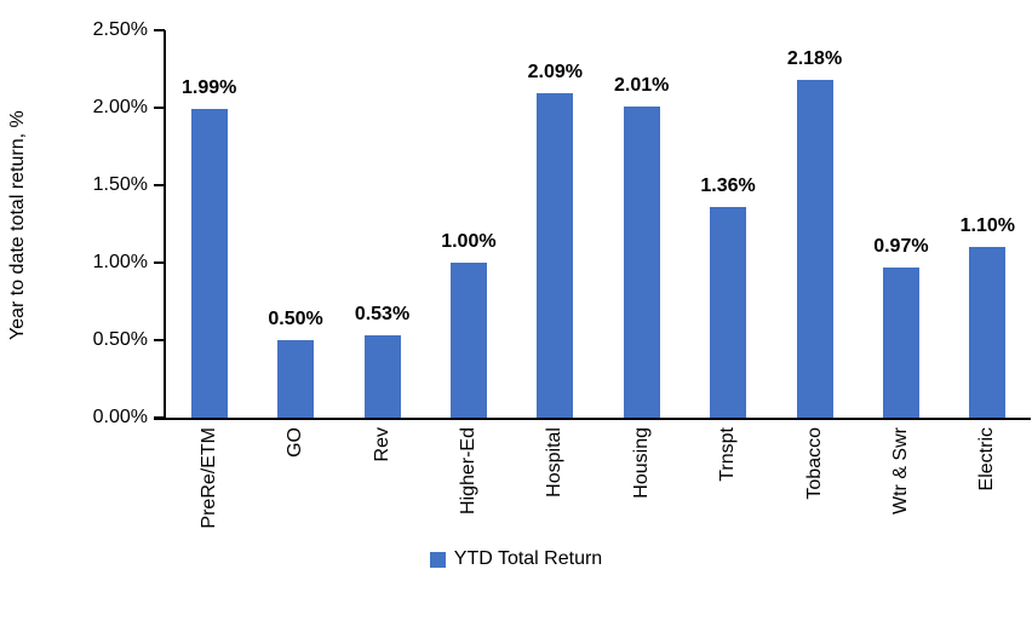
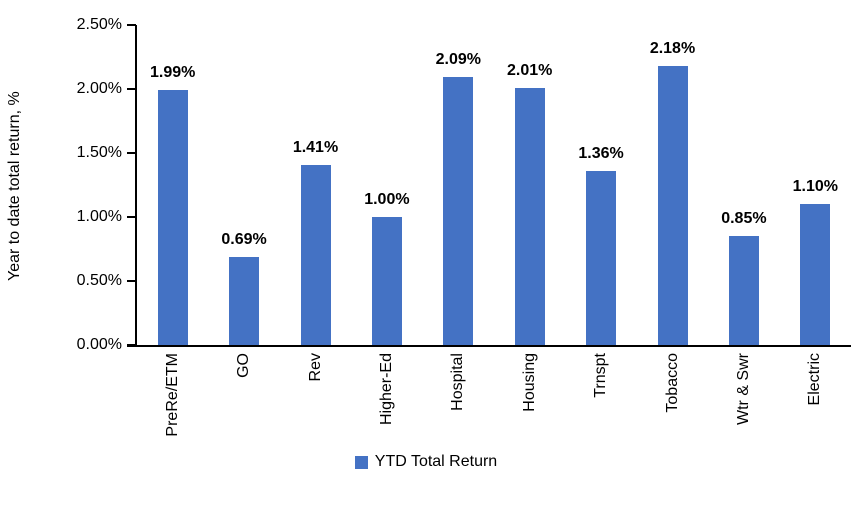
GO: 0.50% -> 0.69%
Rev: 0.53% -> 1.41%
Wtr & Swr: 0.97% -> 0.85%
